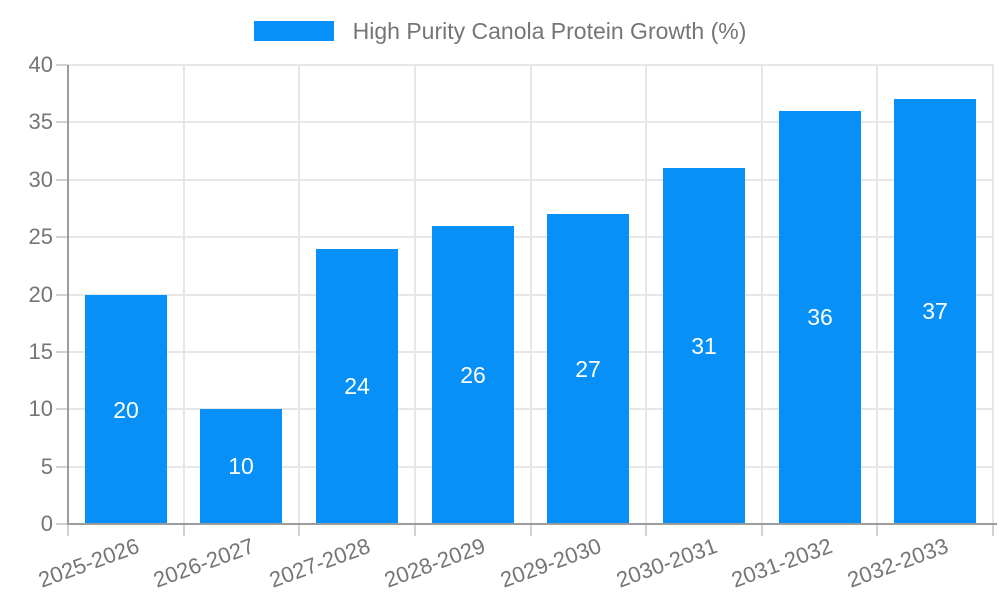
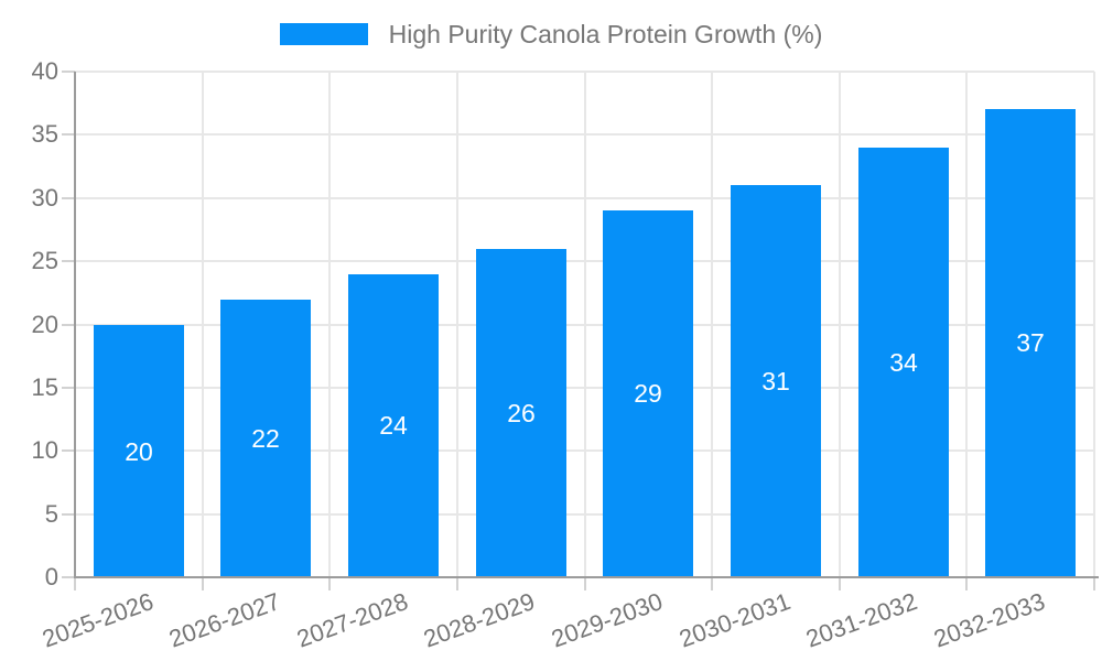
2026-2027: 10 -> 22
2029-2030: 27 -> 29
2031-2032: 36 -> 34
